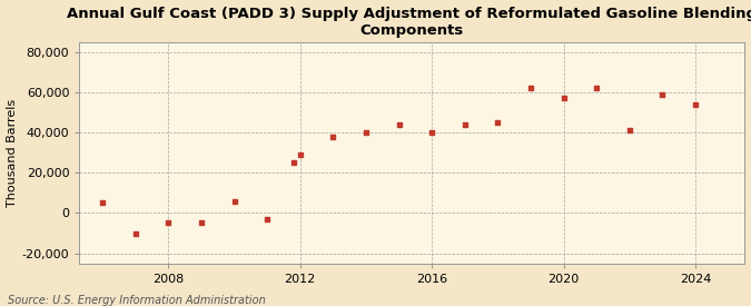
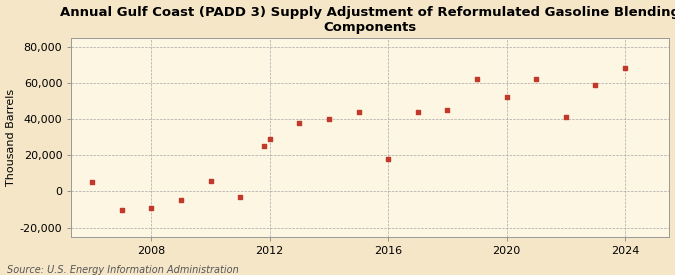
2008: -5,000 -> -9,000
2016: 40,000 -> 18,000
2020: 57,000 -> 52,000
2024: 54,000 -> 68,000
